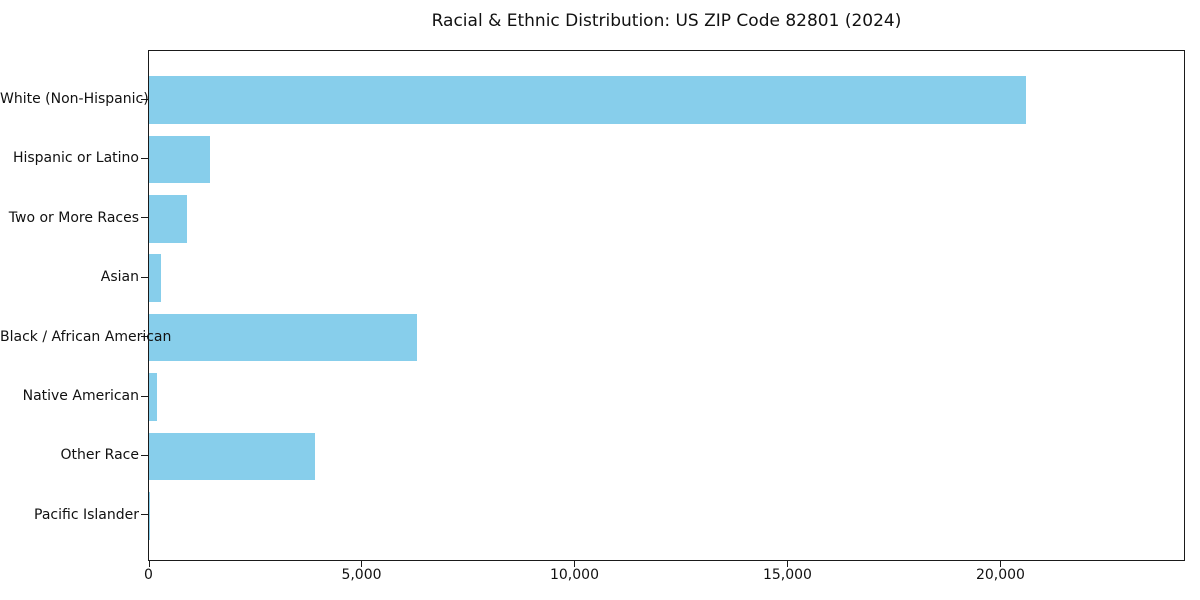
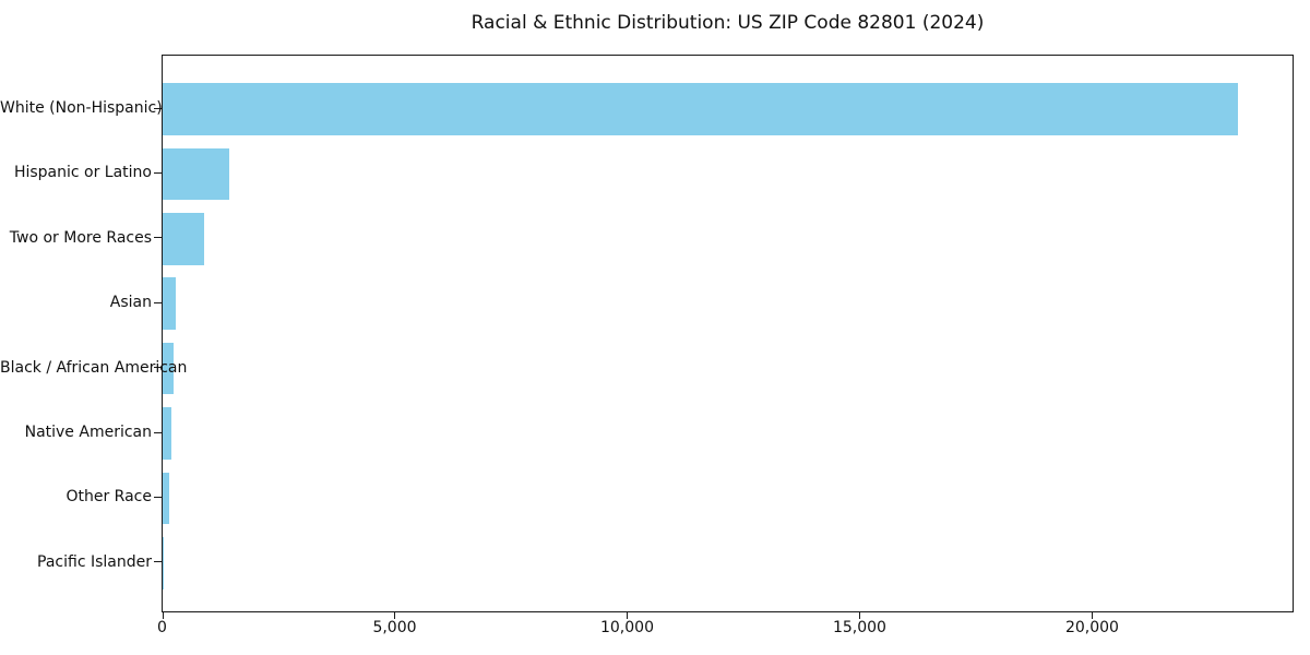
White (Non-Hispanic): 20600 -> 23200
Black / African American: 6300 -> 200
Other Race: 3900 -> 100
